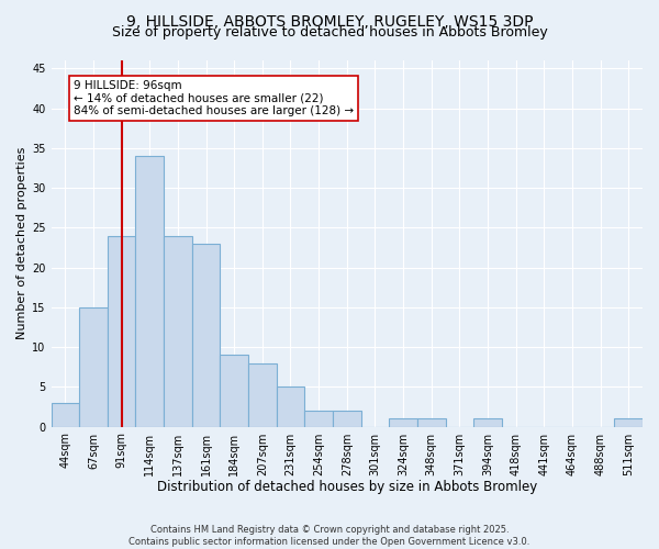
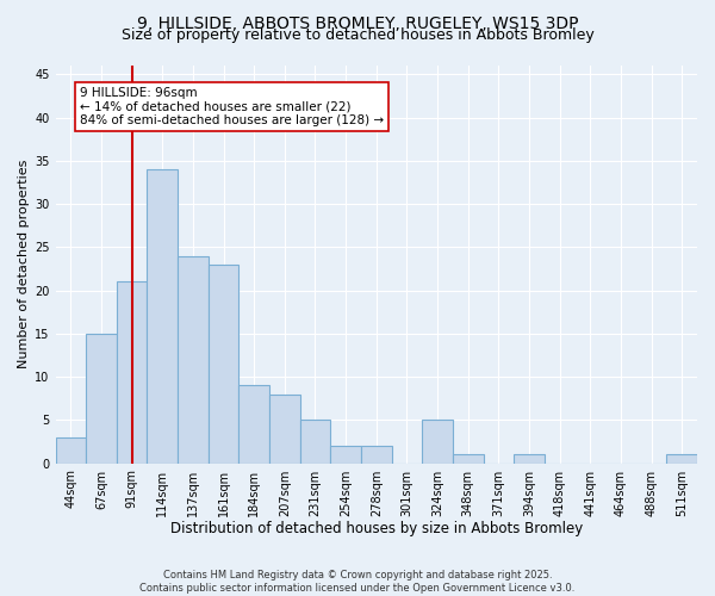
91sqm: 24 -> 21
324sqm: 1 -> 5
